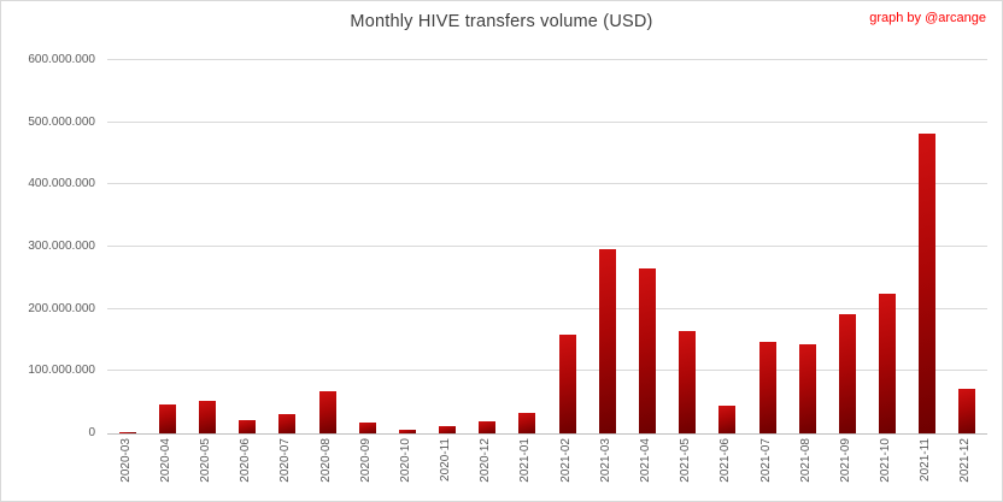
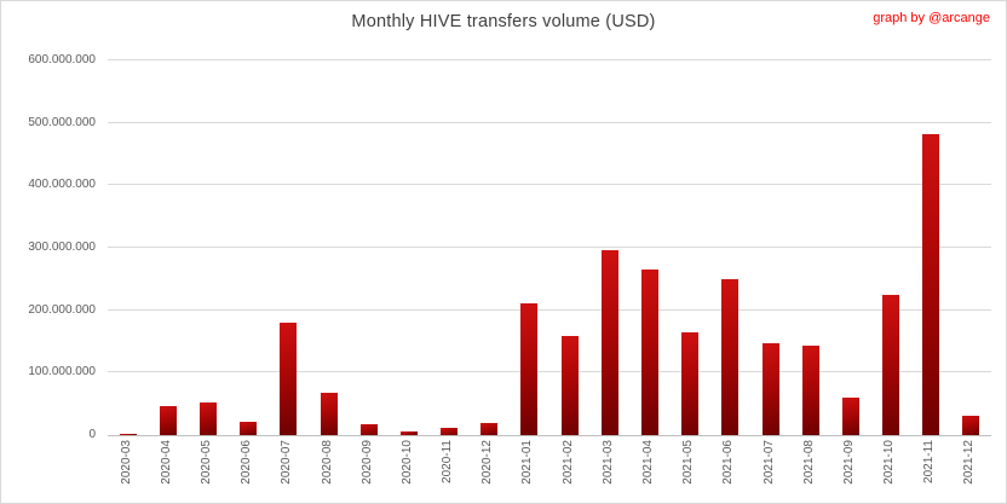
2020-07: 30000000 -> 180000000
2021-01: 30000000 -> 210000000
2021-06: 40000000 -> 250000000
2021-09: 190000000 -> 60000000
2021-12: 70000000 -> 30000000
